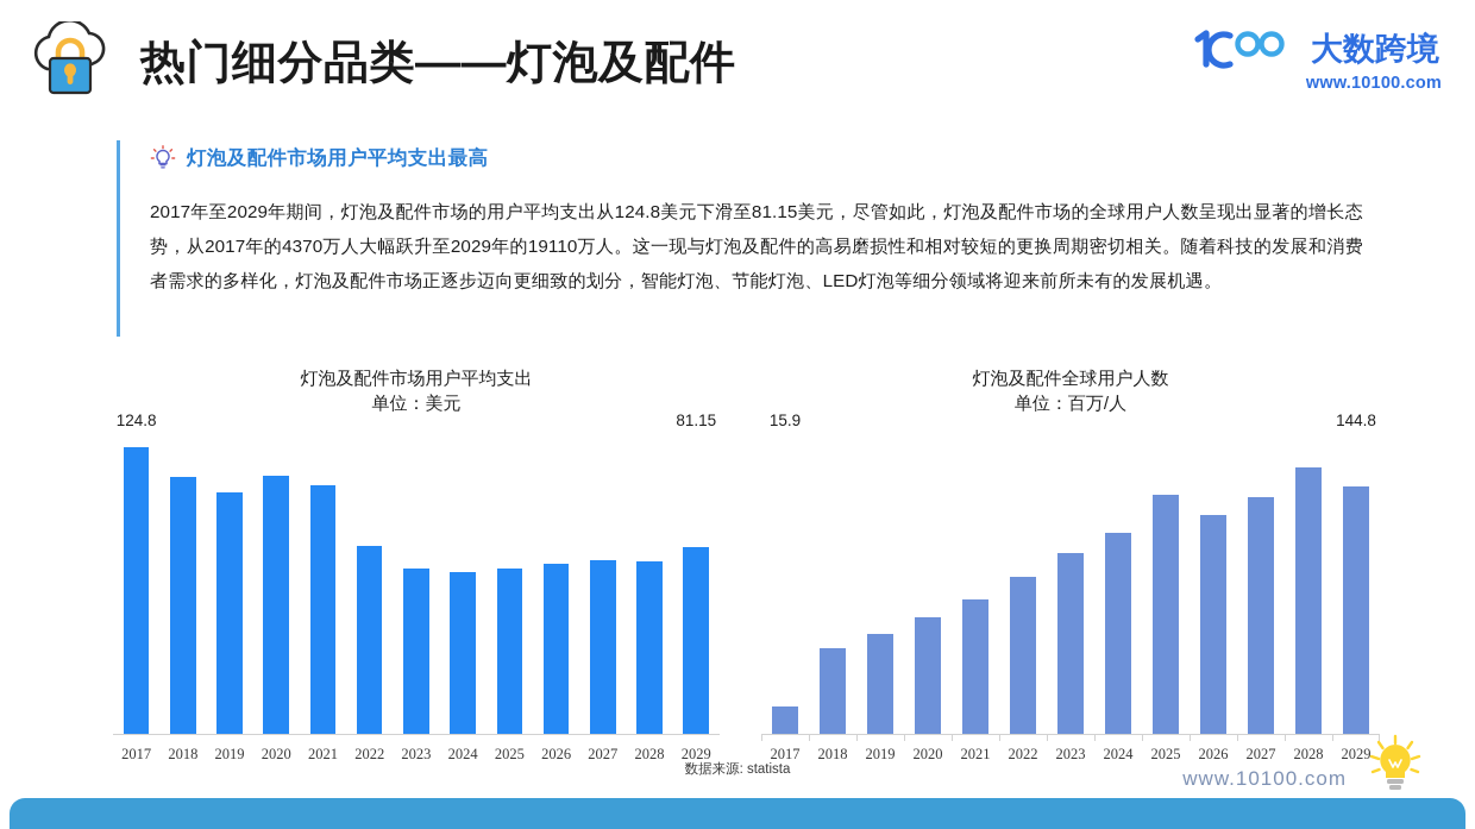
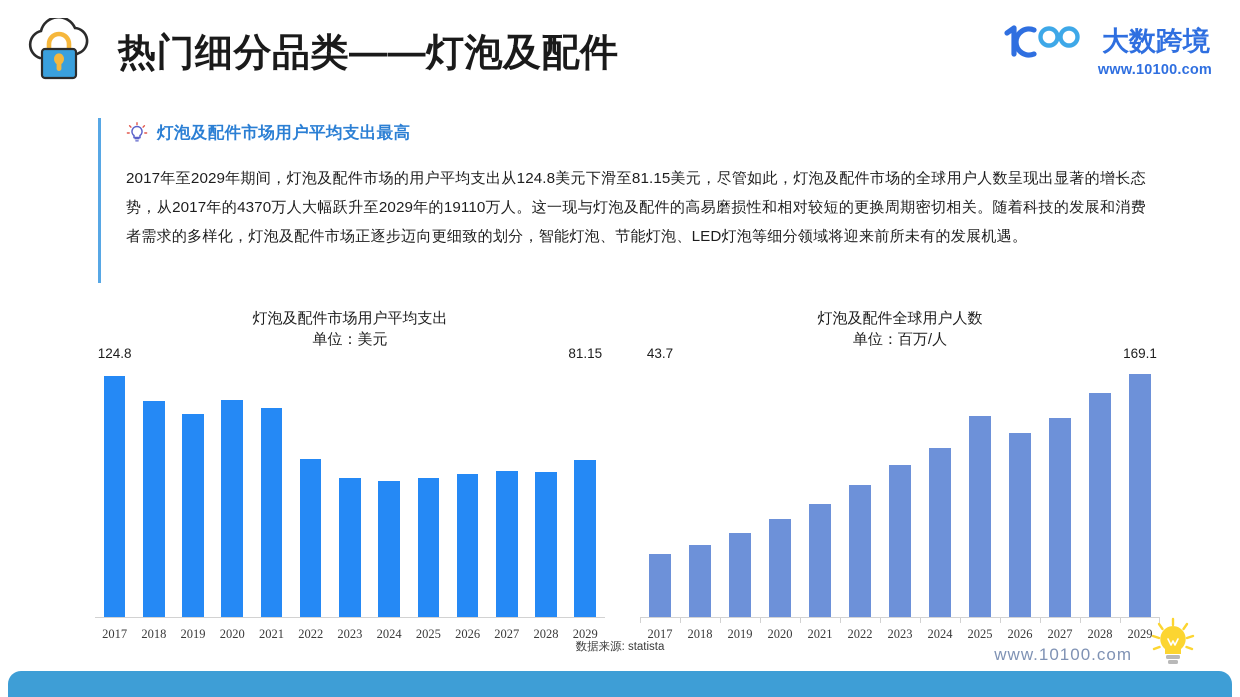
灯泡及配件全球用户人数/2017: 15.9 -> 43.7
灯泡及配件全球用户人数/2029: 144.8 -> 169.1
